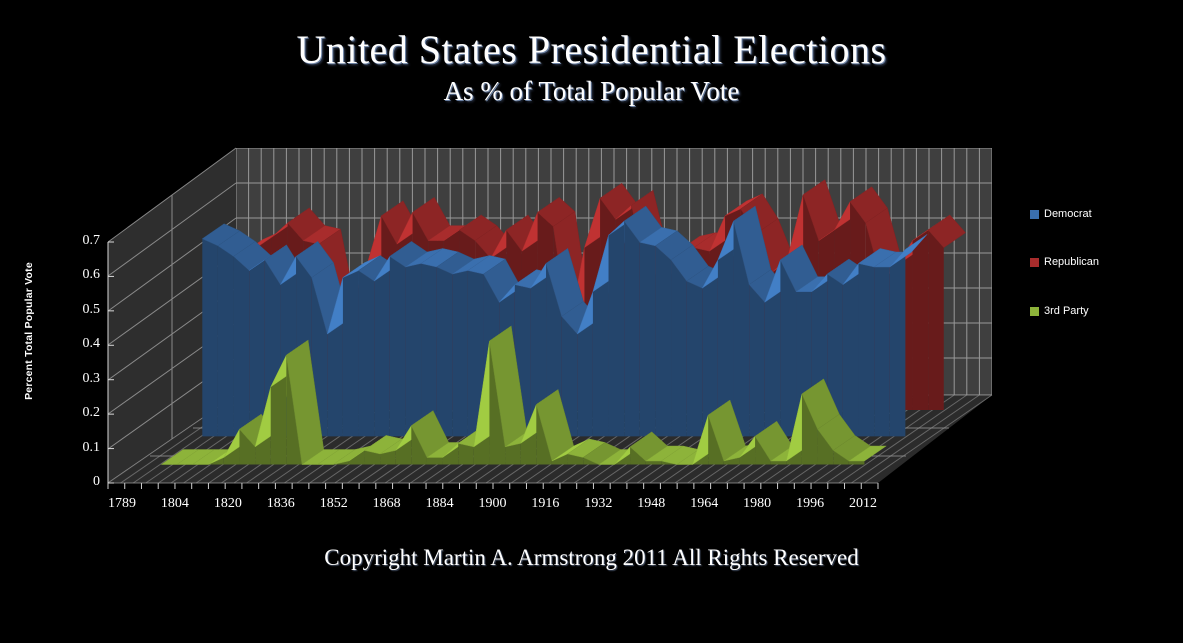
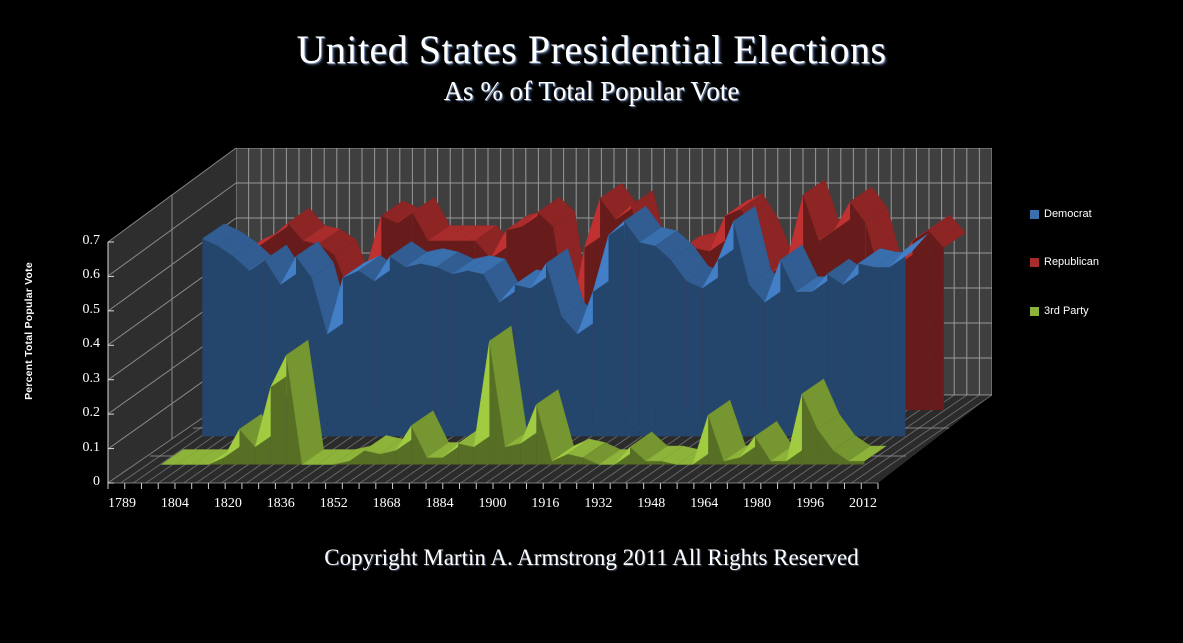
Republican/1852: 0.25 -> 0.44
Republican/1868: 0.47 -> 0.53
Republican/1884: 0.51 -> 0.48
Republican/1900: 0.45 -> 0.52
